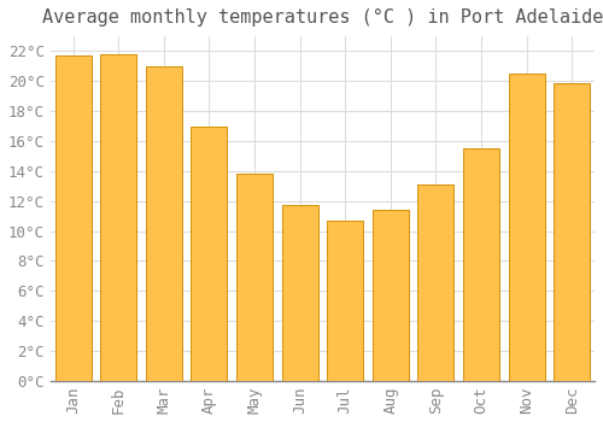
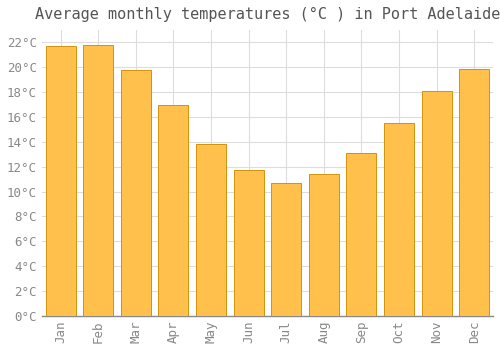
Mar: 21.0°C -> 19.8°C
Nov: 20.5°C -> 18.1°C
